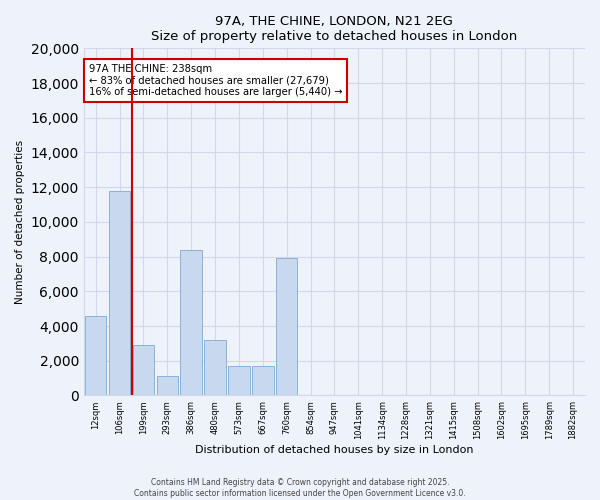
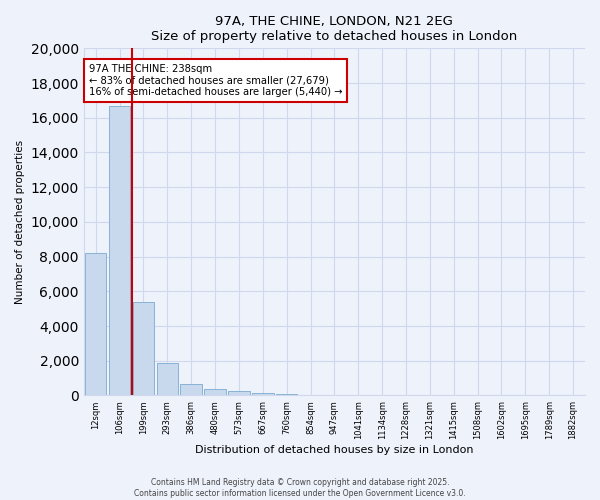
12sqm: 4,600 -> 8,200
106sqm: 11,800 -> 16,700
199sqm: 2,900 -> 5,400
293sqm: 1,100 -> 1,800
386sqm: 8,400 -> 600
480sqm: 3,200 -> 400
573sqm: 1,700 -> 200
667sqm: 1,700 -> 200
760sqm: 7,900 -> 100
